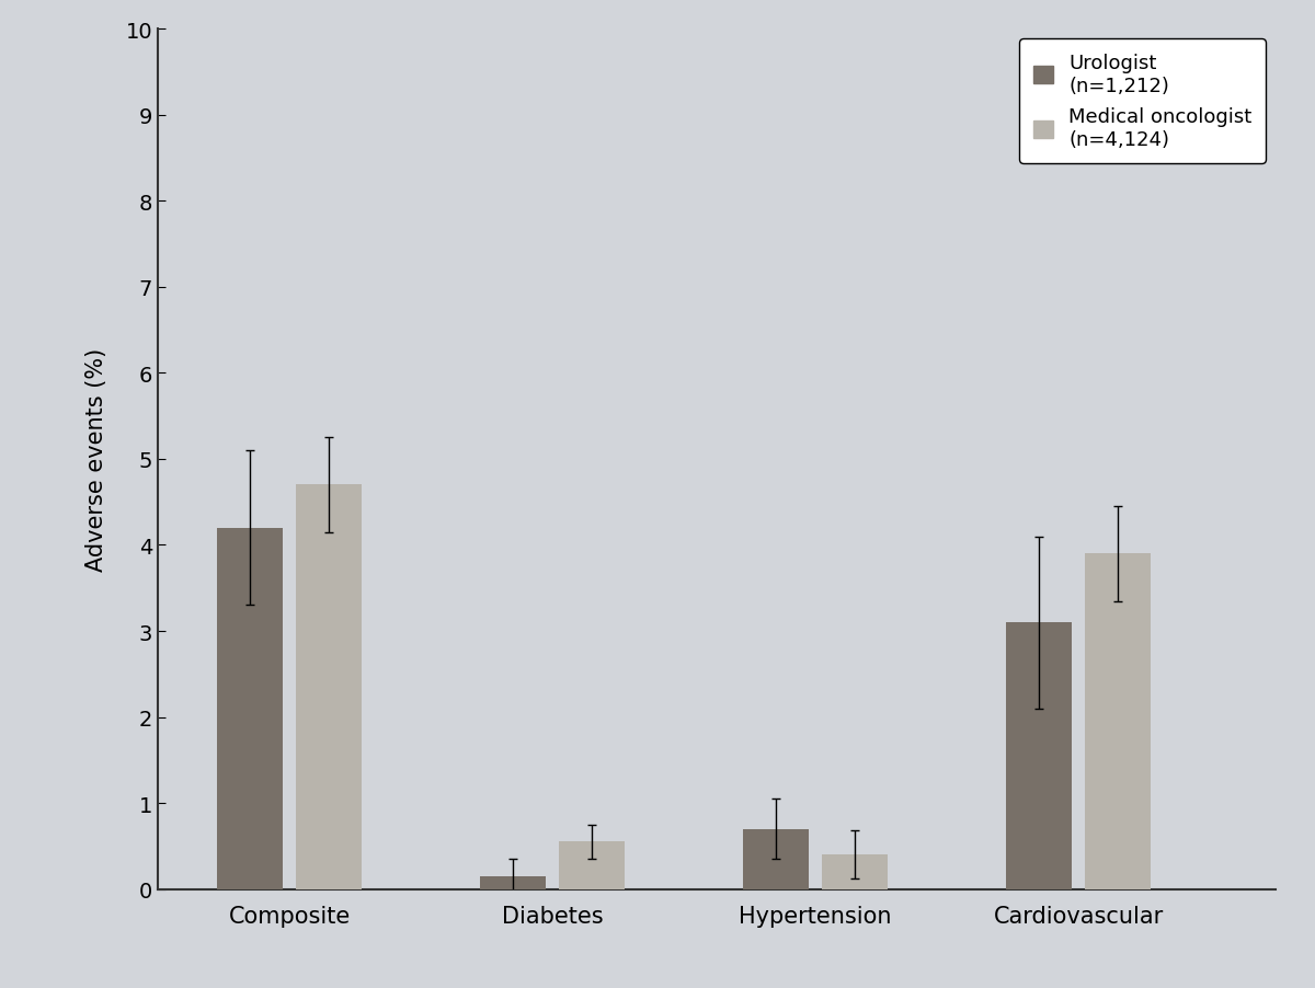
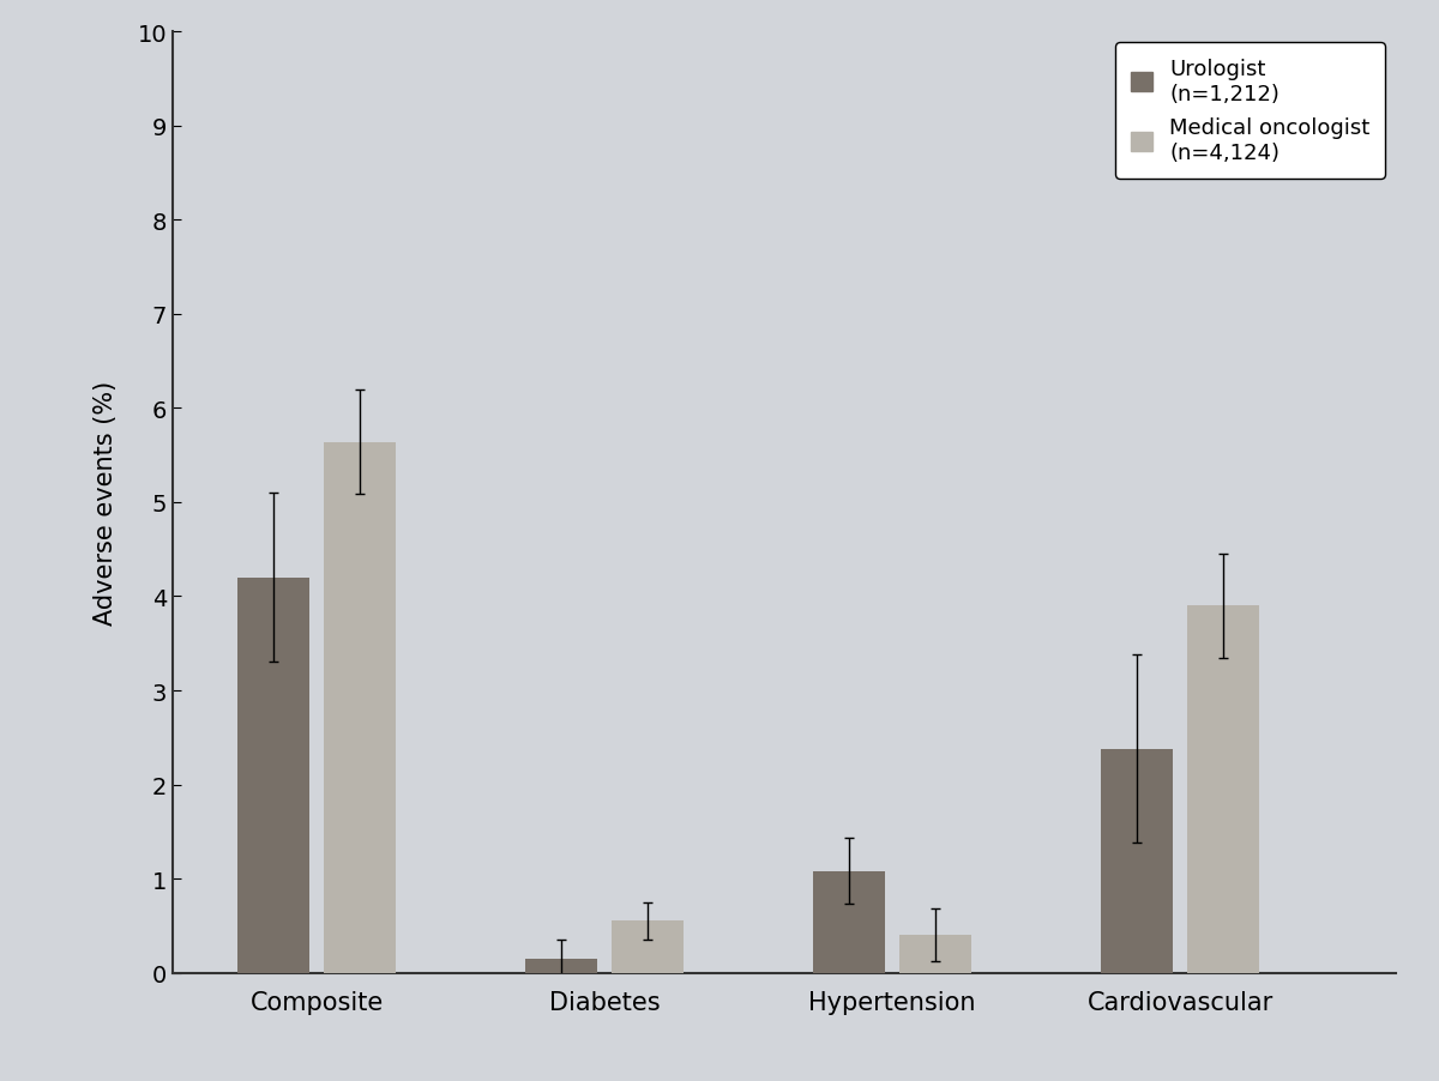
Medical oncologist (n=4,124)/Composite: 4.70 -> 5.64
Urologist (n=1,212)/Hypertension: 0.70 -> 1.08
Urologist (n=1,212)/Cardiovascular: 3.10 -> 2.38
